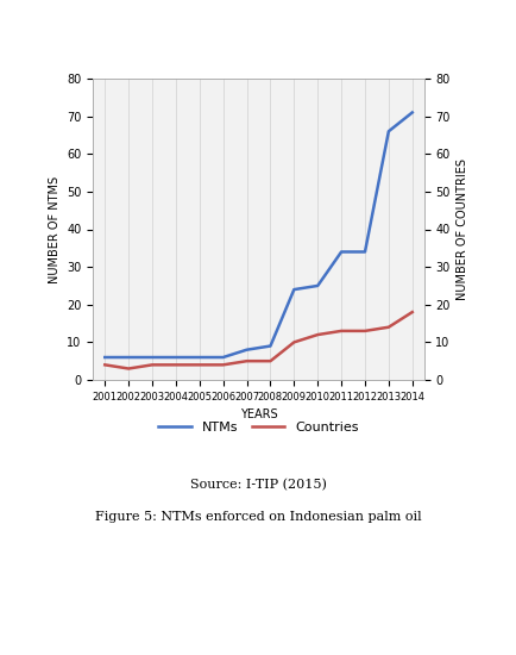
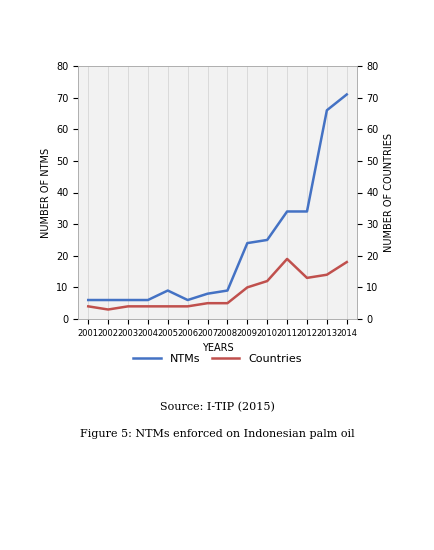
NTMs/2005: 6 -> 9
Countries/2011: 13 -> 19
